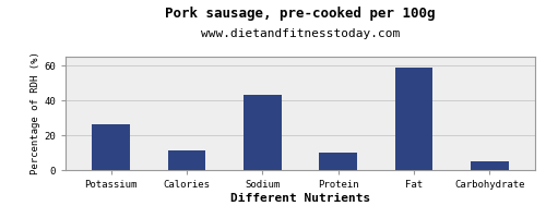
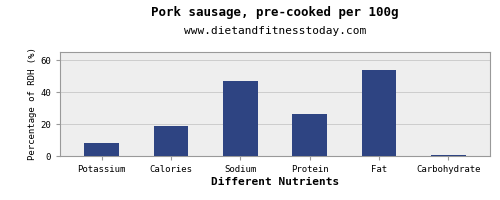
Potassium: 26 -> 8
Calories: 11 -> 19
Sodium: 43 -> 47
Protein: 10 -> 26
Fat: 59 -> 54
Carbohydrate: 5 -> 0
